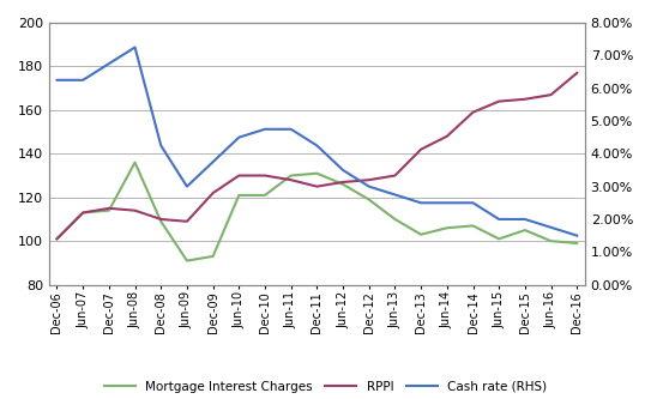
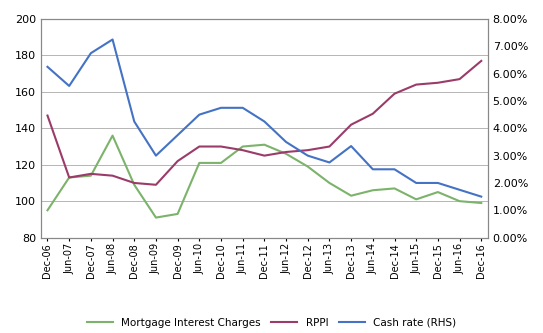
Mortgage Interest Charges/Dec-06: 101 -> 95
RPPI/Dec-06: 101 -> 147
Cash rate (RHS)/Jun-07: 6.25% -> 5.55%
Cash rate (RHS)/Dec-13: 2.50% -> 3.35%
